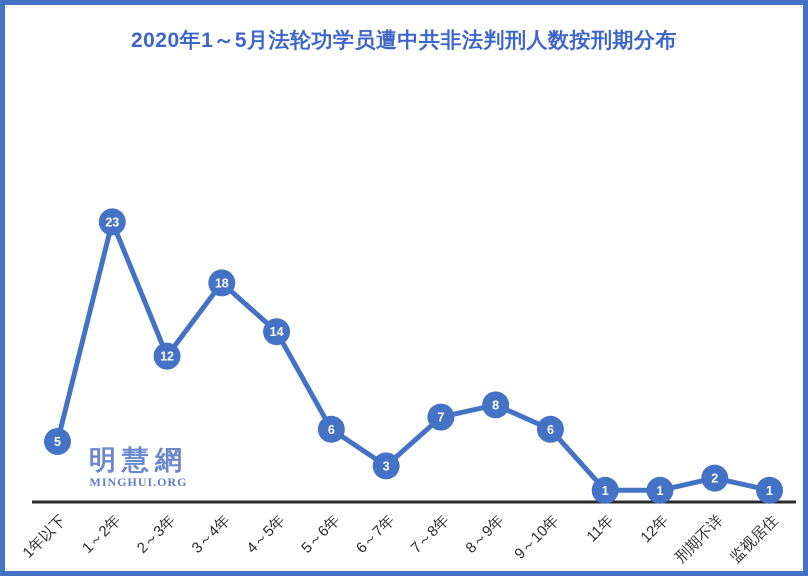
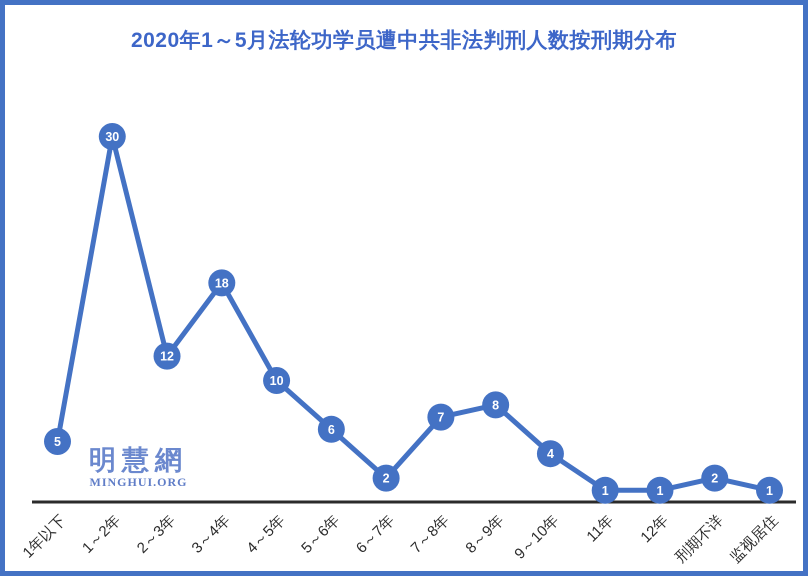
1～2年: 23 -> 30
4～5年: 14 -> 10
6～7年: 3 -> 2
9～10年: 6 -> 4
